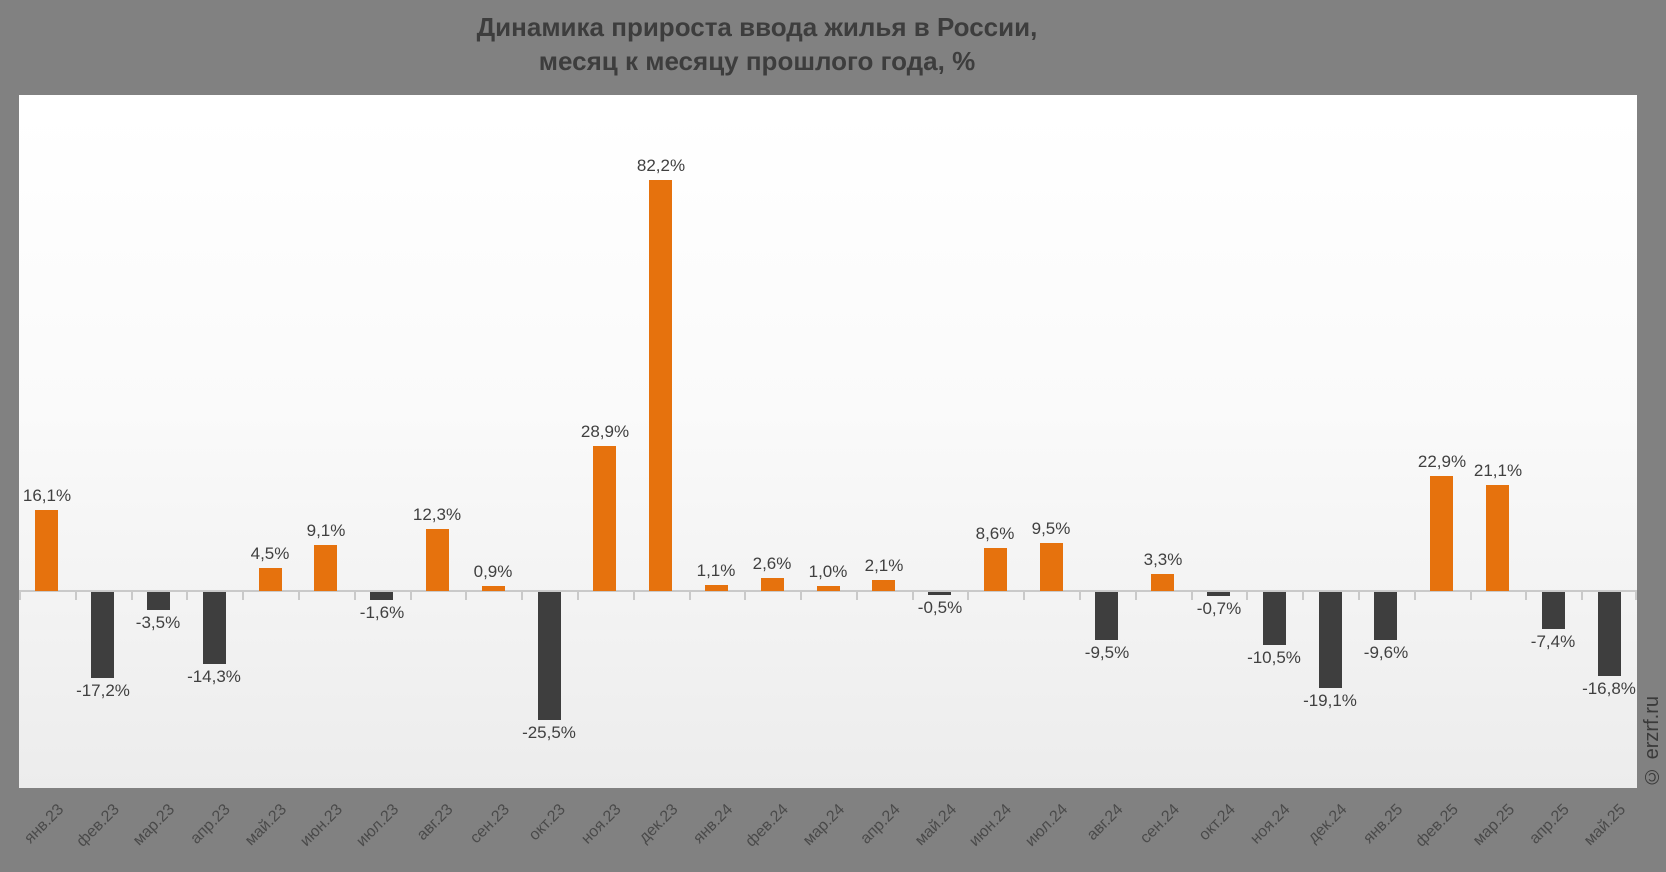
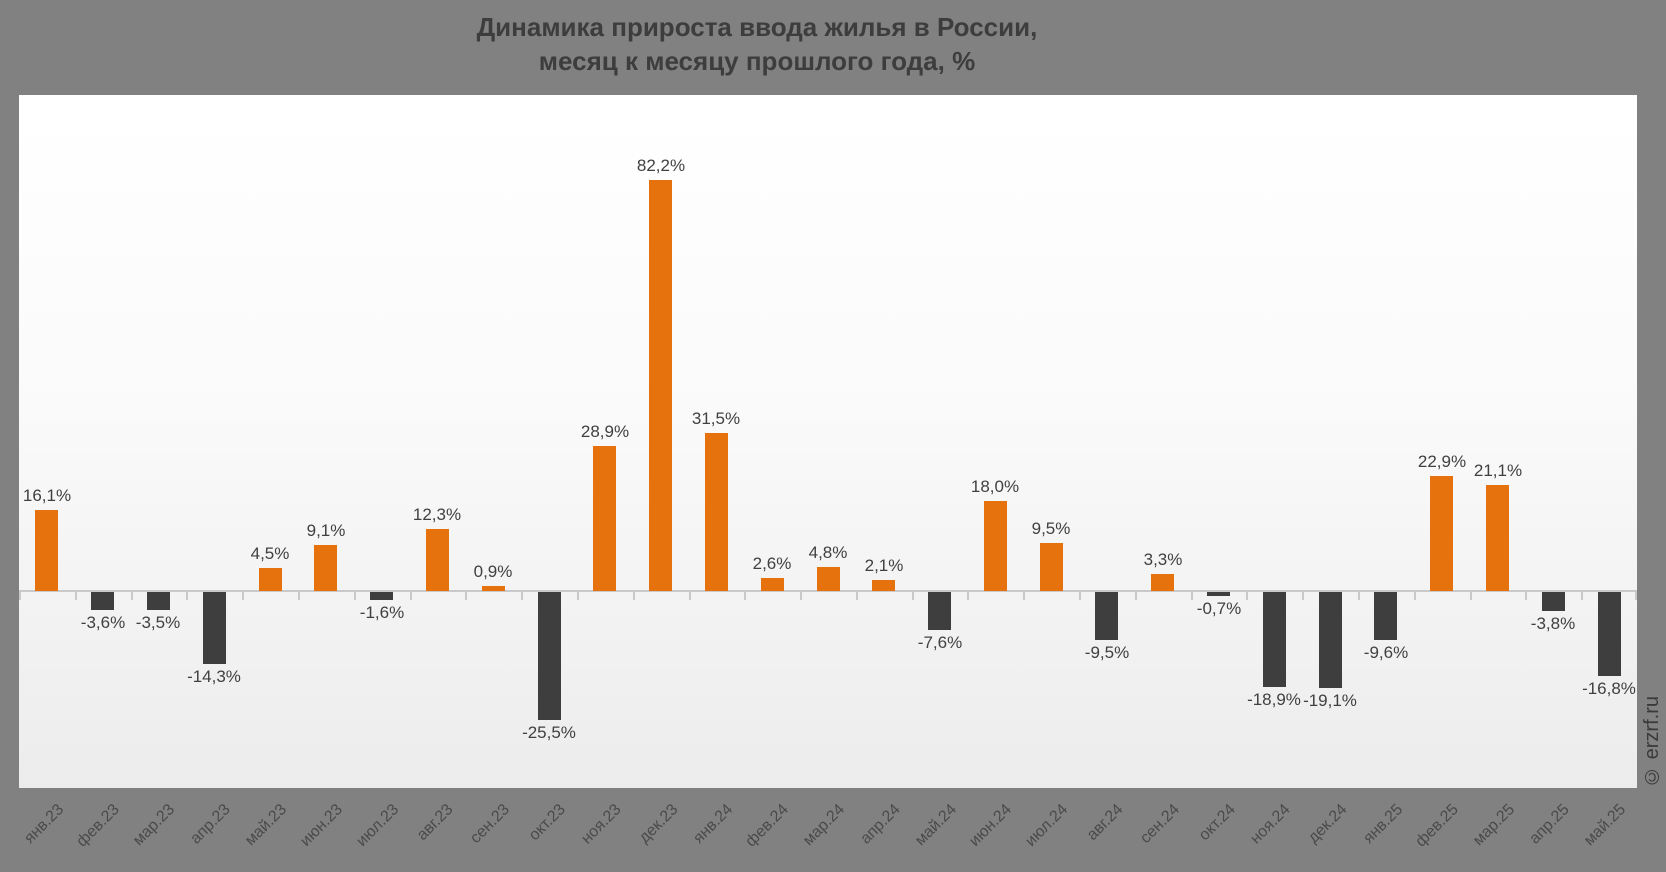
фев.23: -17,2% -> -3,6%
янв.24: 1,1% -> 31,5%
мар.24: 1,0% -> 4,8%
май.24: -0,5% -> -7,6%
июн.24: 8,6% -> 18,0%
ноя.24: -10,5% -> -18,9%
апр.25: -7,4% -> -3,8%
